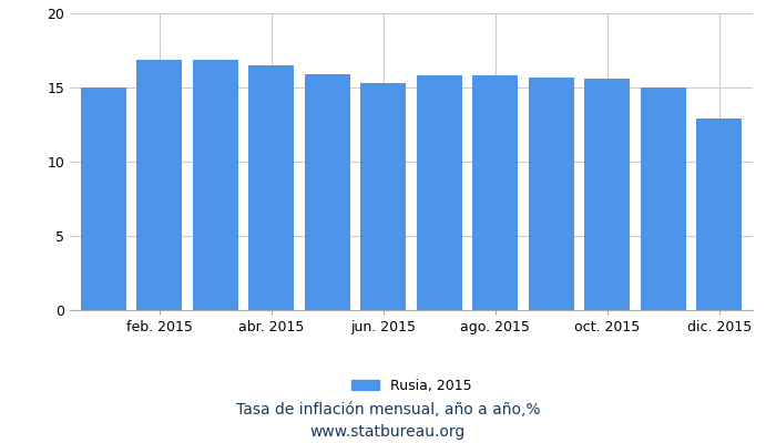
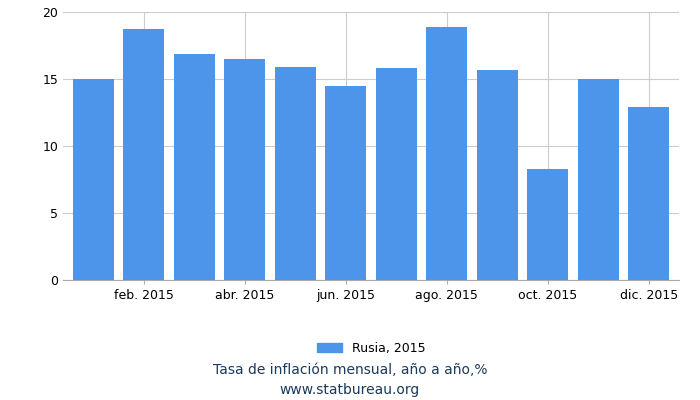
feb. 2015: 16.9 -> 18.7
jun. 2015: 15.3 -> 14.5
ago. 2015: 15.8 -> 18.9
oct. 2015: 15.6 -> 8.3
